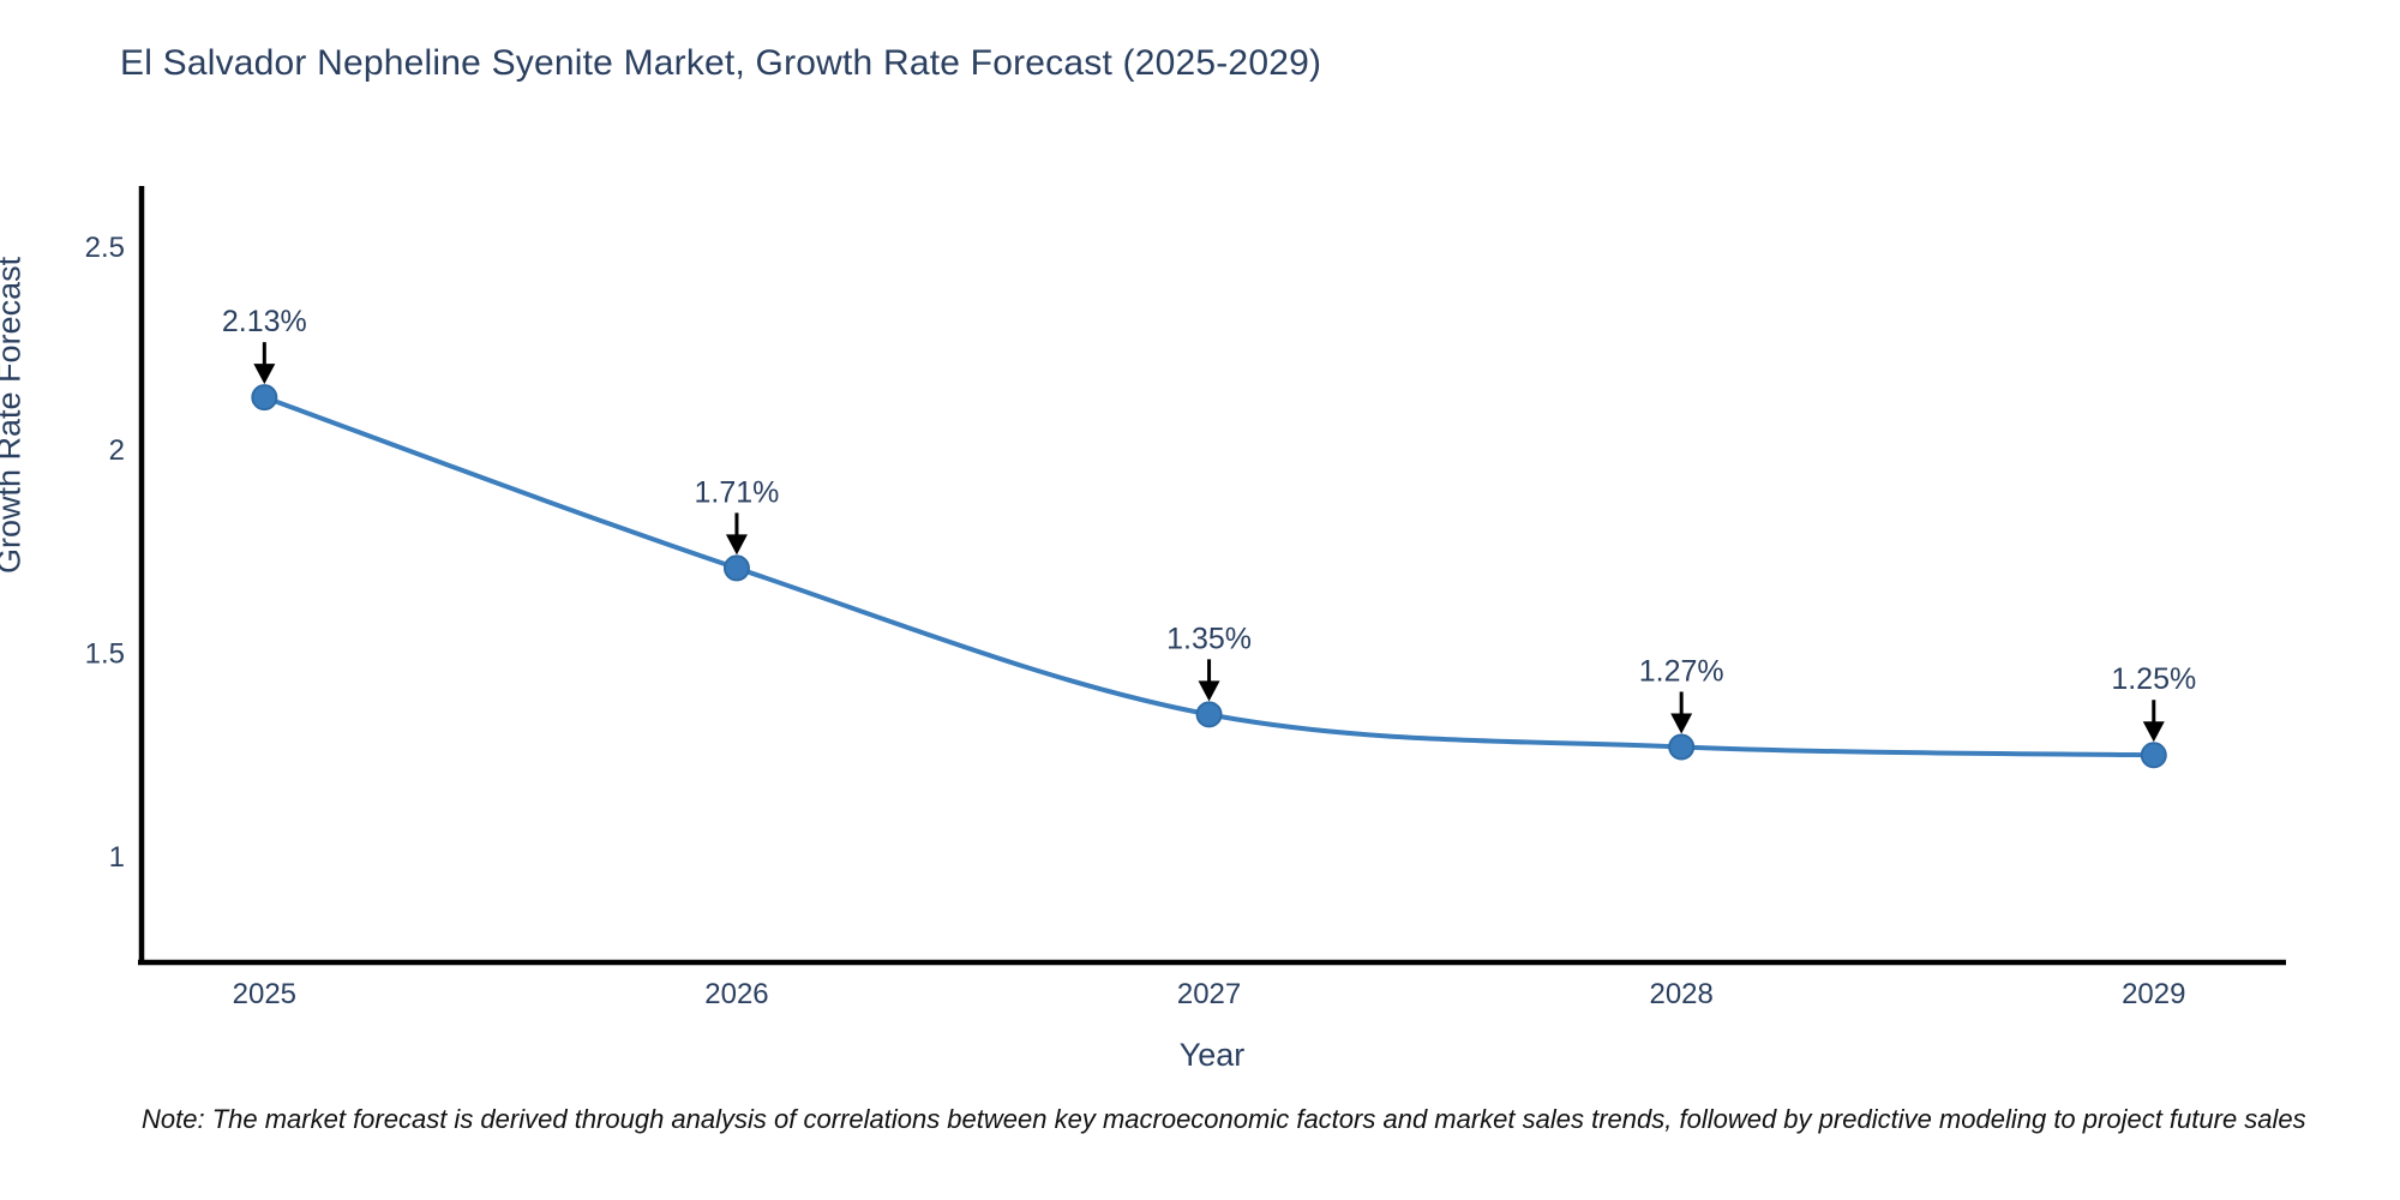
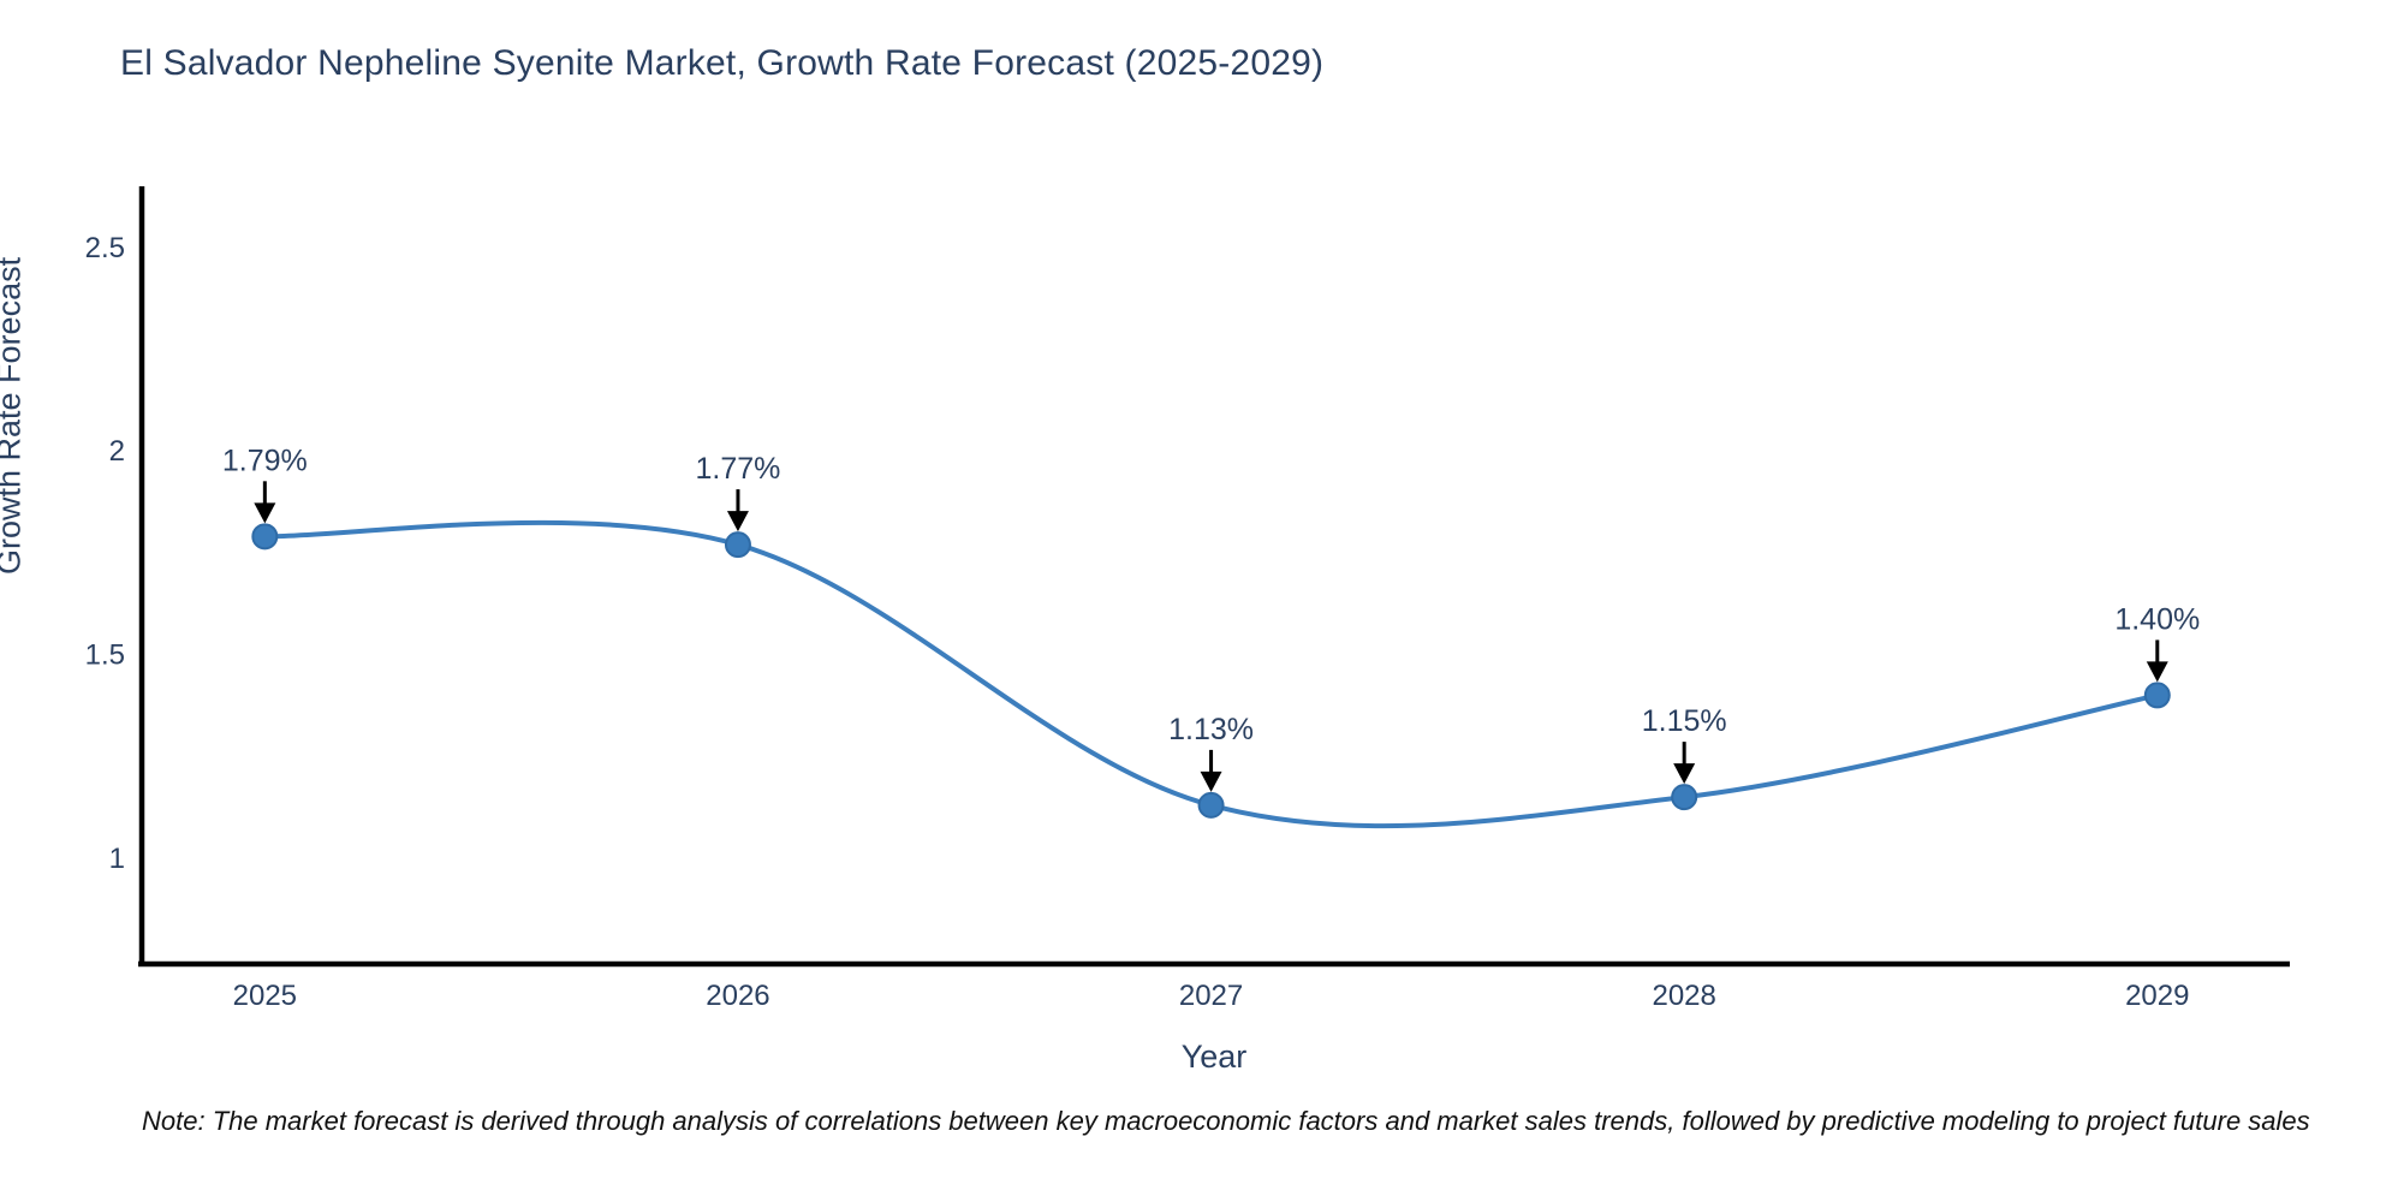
2025: 2.13% -> 1.79%
2026: 1.71% -> 1.77%
2027: 1.35% -> 1.13%
2028: 1.27% -> 1.15%
2029: 1.25% -> 1.40%
